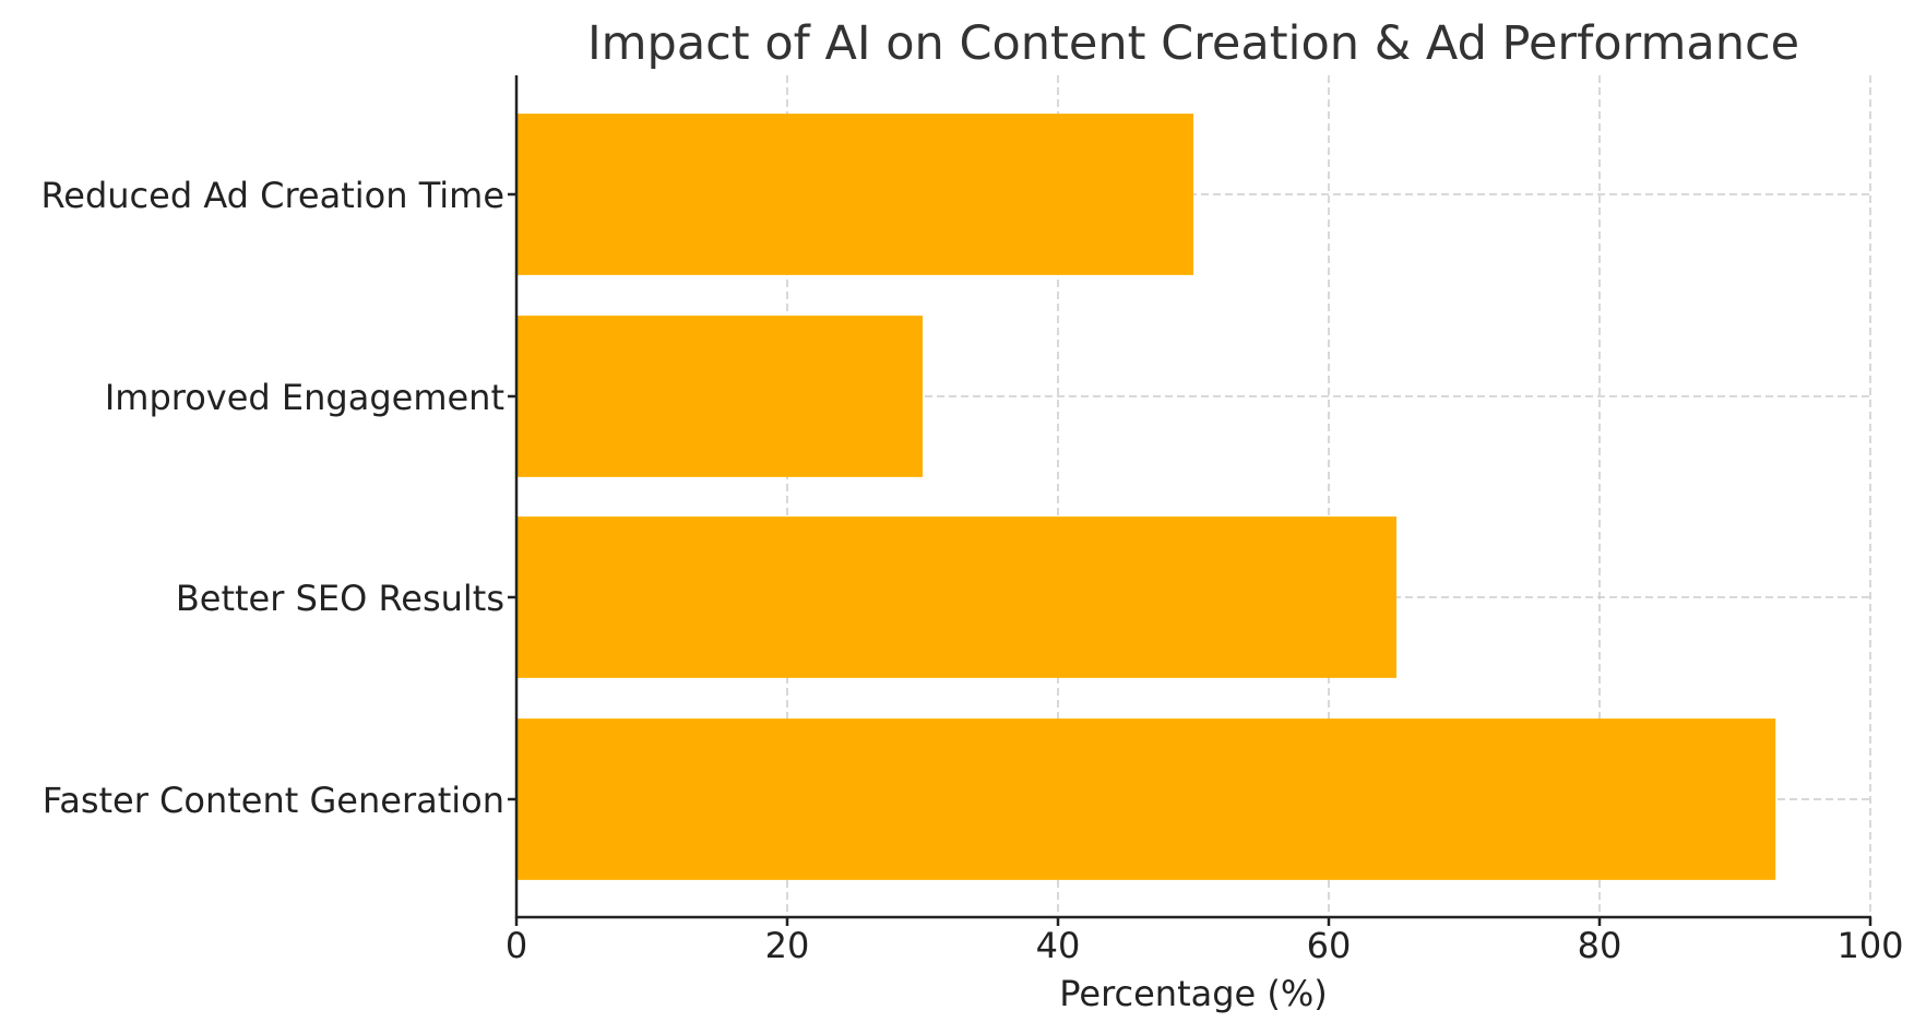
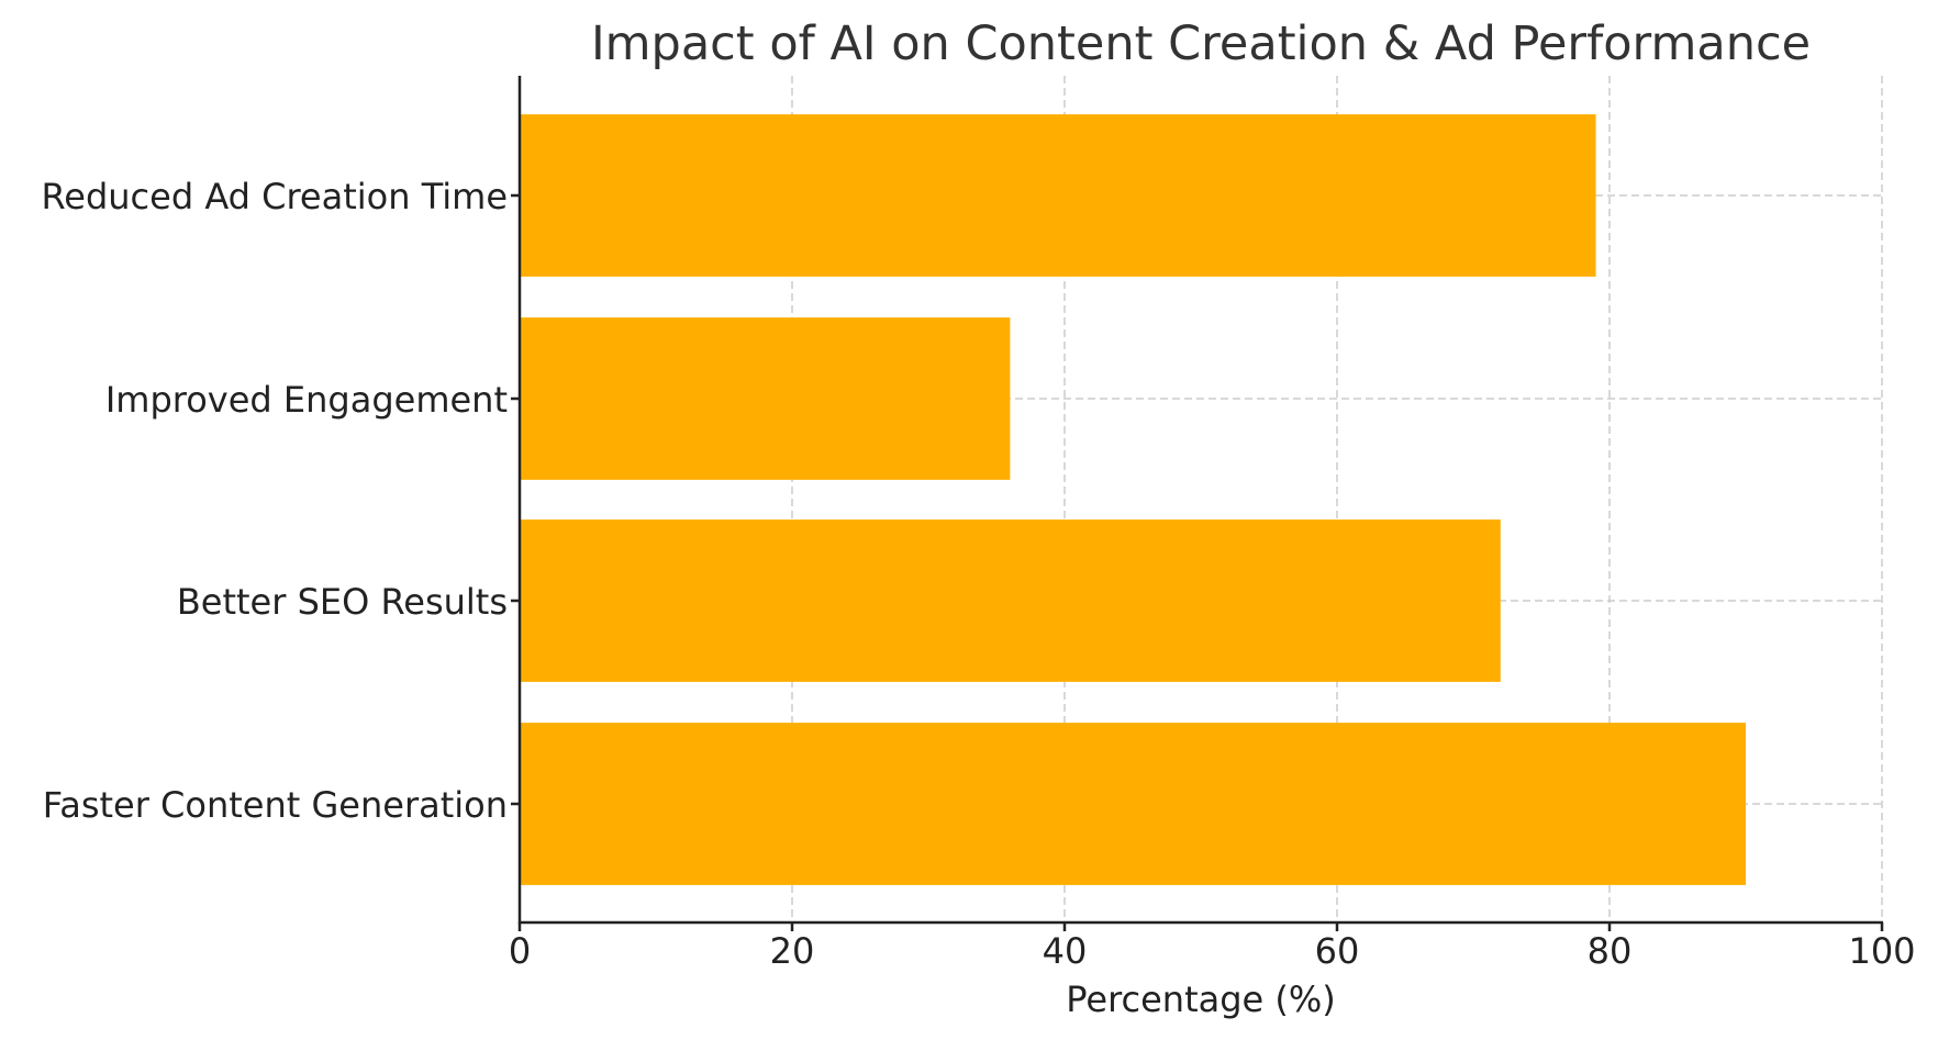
Reduced Ad Creation Time: 50 -> 79
Improved Engagement: 30 -> 36
Better SEO Results: 65 -> 72
Faster Content Generation: 93 -> 90
